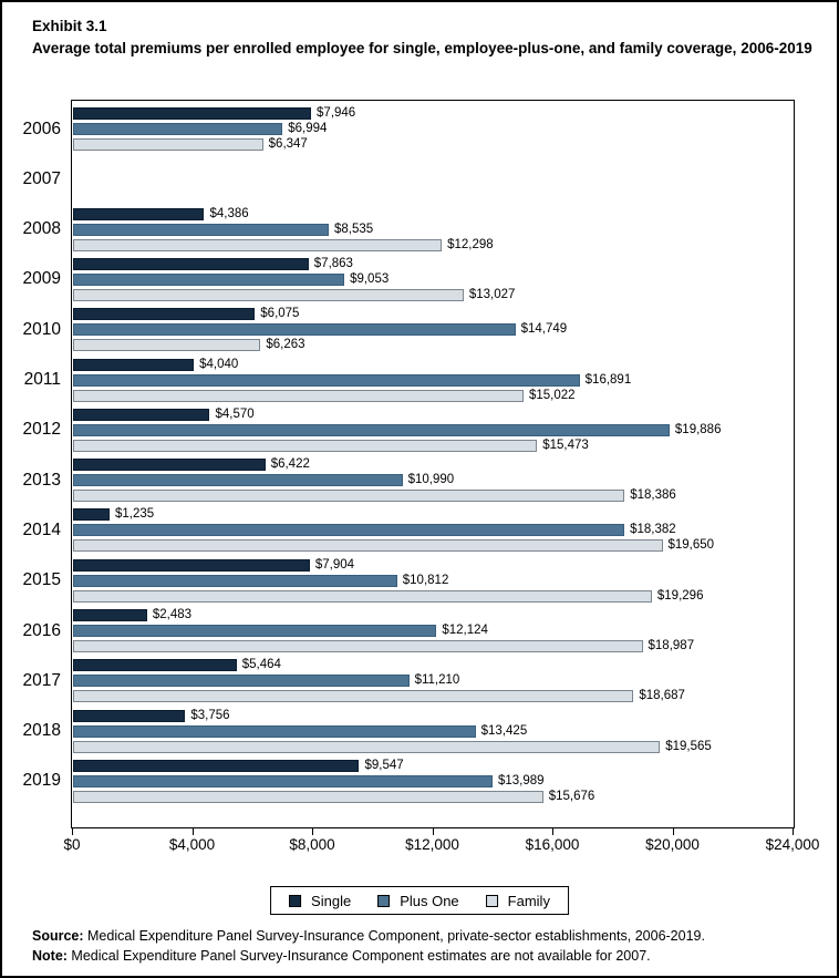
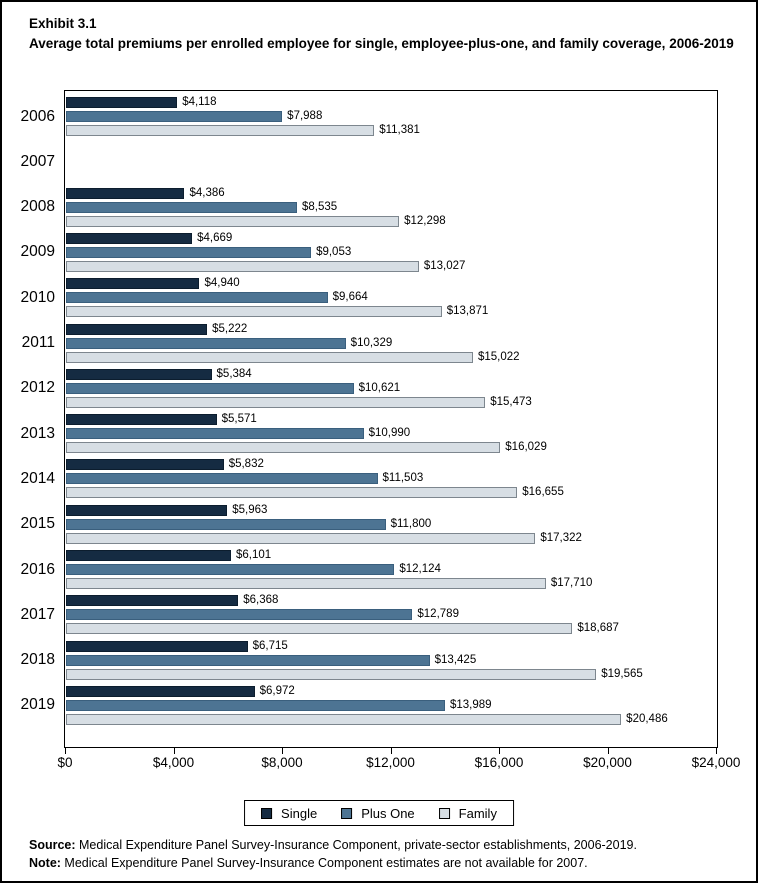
Single/2006: $7,946 -> $4,118
Plus One/2006: $6,994 -> $7,988
Family/2006: $6,347 -> $11,381
Single/2009: $7,863 -> $4,669
Single/2010: $6,075 -> $4,940
Plus One/2010: $14,749 -> $9,664
Family/2010: $6,263 -> $13,871
Single/2011: $4,040 -> $5,222
Plus One/2011: $16,891 -> $10,329
Single/2012: $4,570 -> $5,384
Plus One/2012: $19,886 -> $10,621
Single/2013: $6,422 -> $5,571
Family/2013: $18,386 -> $16,029
Single/2014: $1,235 -> $5,832
Plus One/2014: $18,382 -> $11,503
Family/2014: $19,650 -> $16,655
Single/2015: $7,904 -> $5,963
Plus One/2015: $10,812 -> $11,800
Family/2015: $19,296 -> $17,322
Single/2016: $2,483 -> $6,101
Family/2016: $18,987 -> $17,710
Single/2017: $5,464 -> $6,368
Plus One/2017: $11,210 -> $12,789
Single/2018: $3,756 -> $6,715
Single/2019: $9,547 -> $6,972
Family/2019: $15,676 -> $20,486
